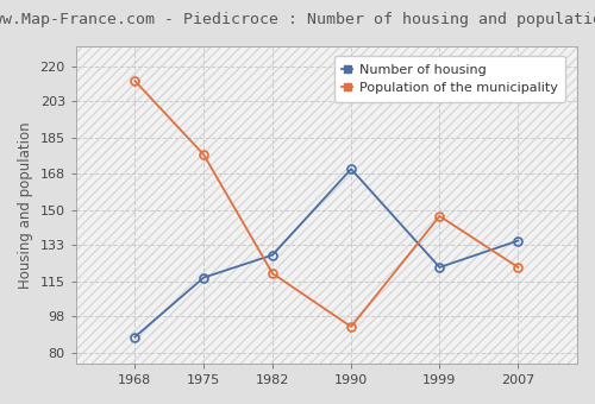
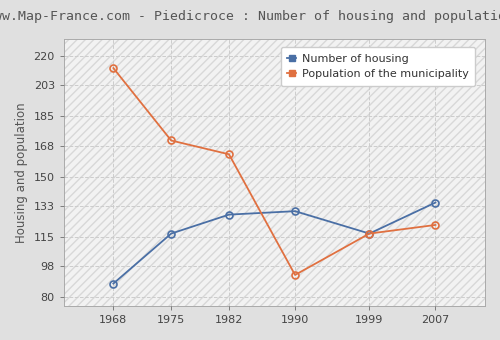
Population of the municipality/1975: 177 -> 171
Population of the municipality/1982: 119 -> 163
Number of housing/1990: 170 -> 130
Number of housing/1999: 122 -> 117
Population of the municipality/1999: 147 -> 117
